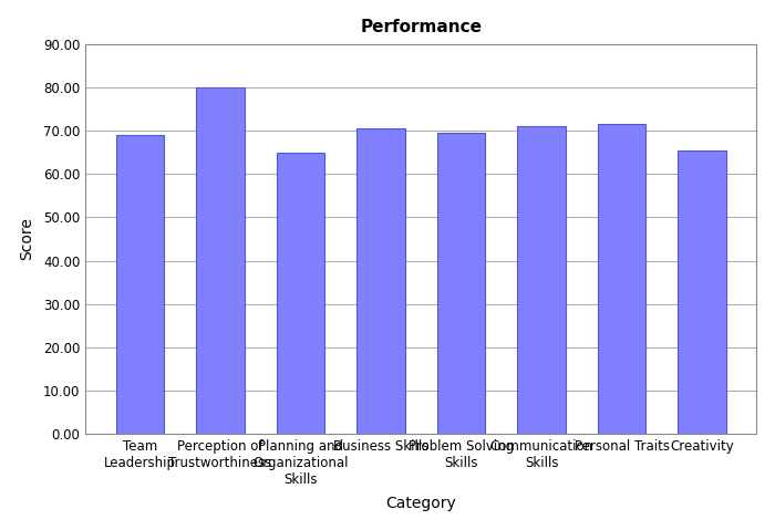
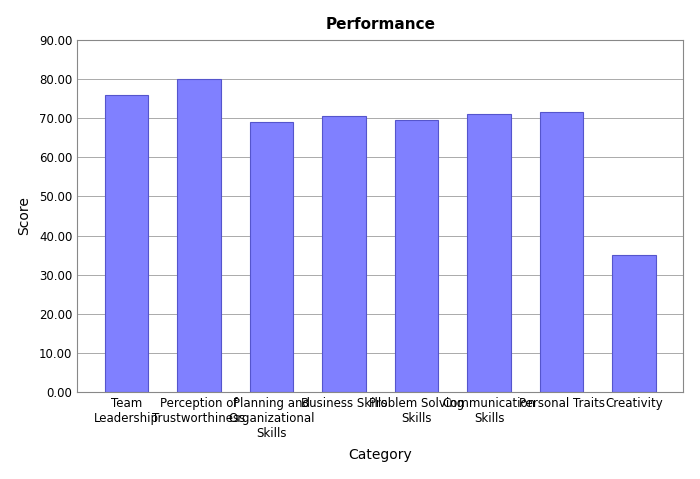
Team Leadership: 69.0 -> 76.0
Planning and Organizational Skills: 65.0 -> 69.0
Creativity: 65.5 -> 35.0
